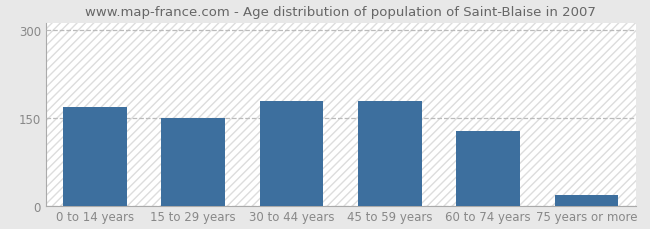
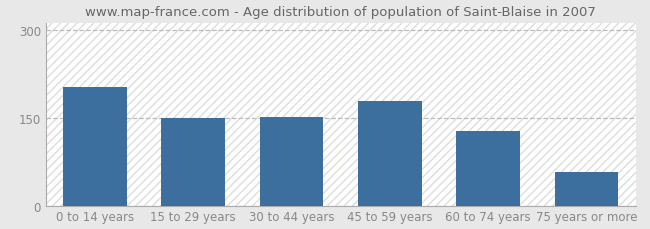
0 to 14 years: 168 -> 202
30 to 44 years: 178 -> 152
75 years or more: 18 -> 58
